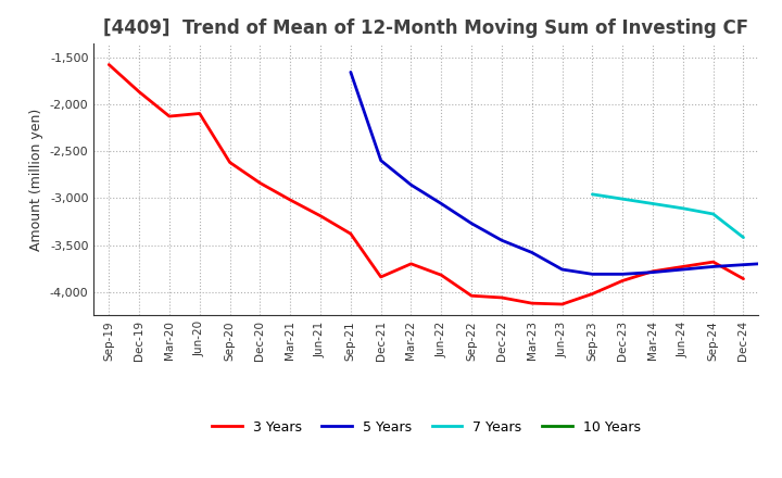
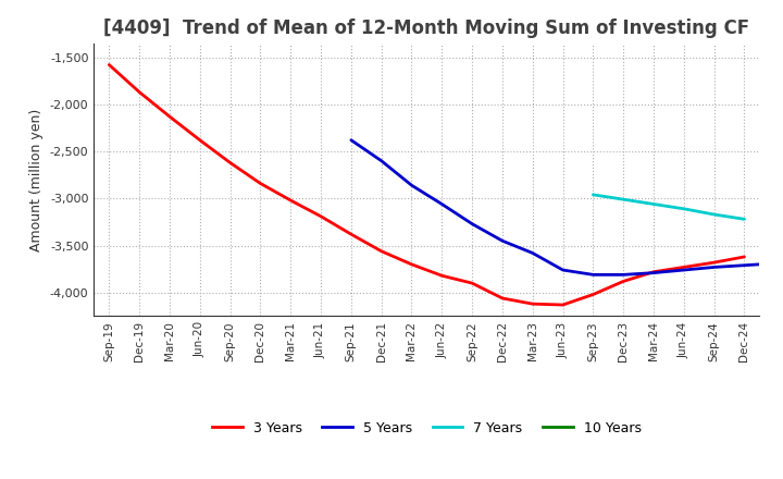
3 Years/Jun-20: -2,100 -> -2,380
5 Years/Sep-21: -1,660 -> -2,380
3 Years/Dec-21: -3,840 -> -3,560
3 Years/Sep-22: -4,040 -> -3,900
3 Years/Dec-24: -3,860 -> -3,620
7 Years/Dec-24: -3,420 -> -3,220
